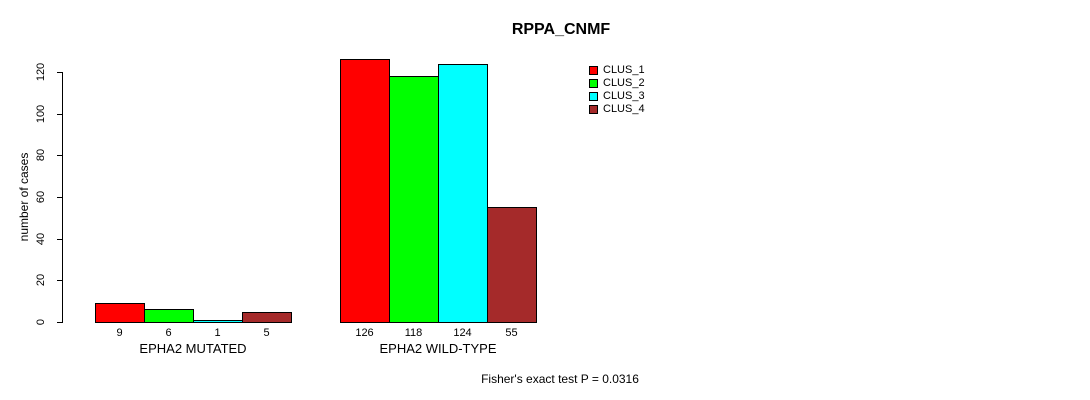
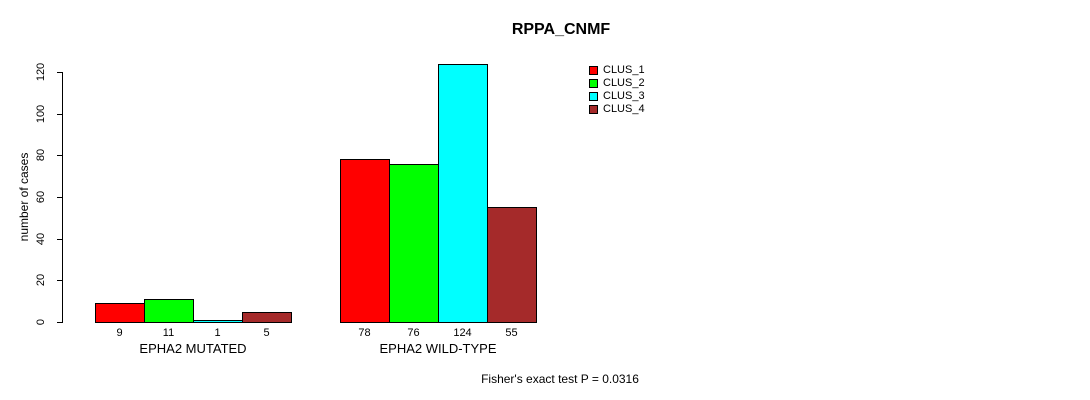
CLUS_2/EPHA2 MUTATED: 6 -> 11
CLUS_1/EPHA2 WILD-TYPE: 126 -> 78
CLUS_2/EPHA2 WILD-TYPE: 118 -> 76
